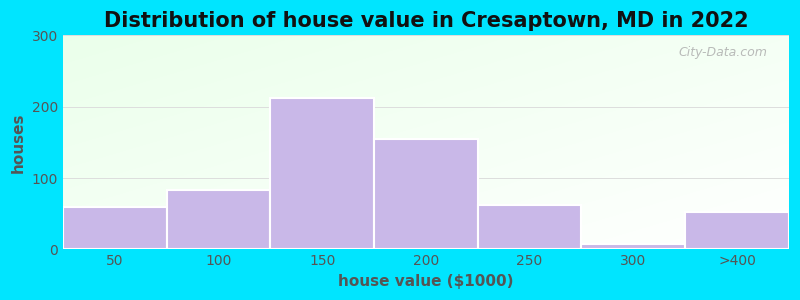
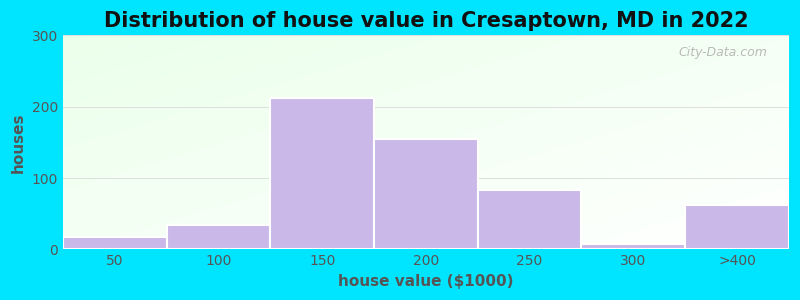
50: 60 -> 18
100: 83 -> 34
250: 62 -> 84
>400: 52 -> 62
